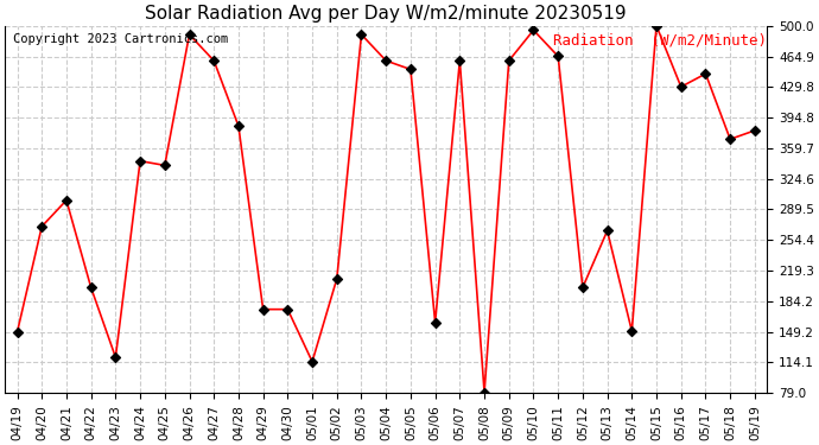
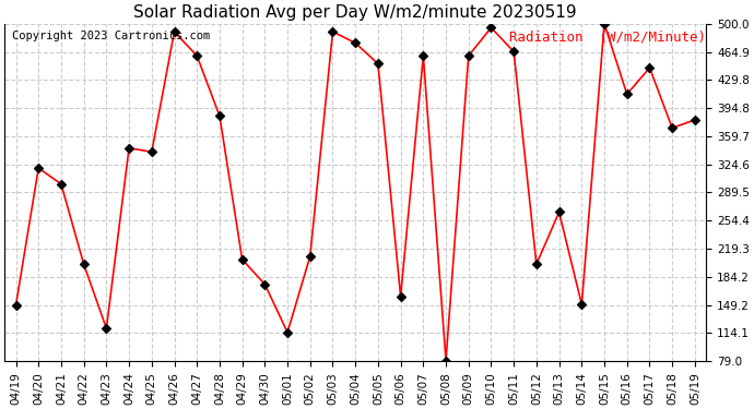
04/20: 270 -> 320
04/29: 175 -> 206
05/04: 460 -> 476
05/16: 430 -> 412
